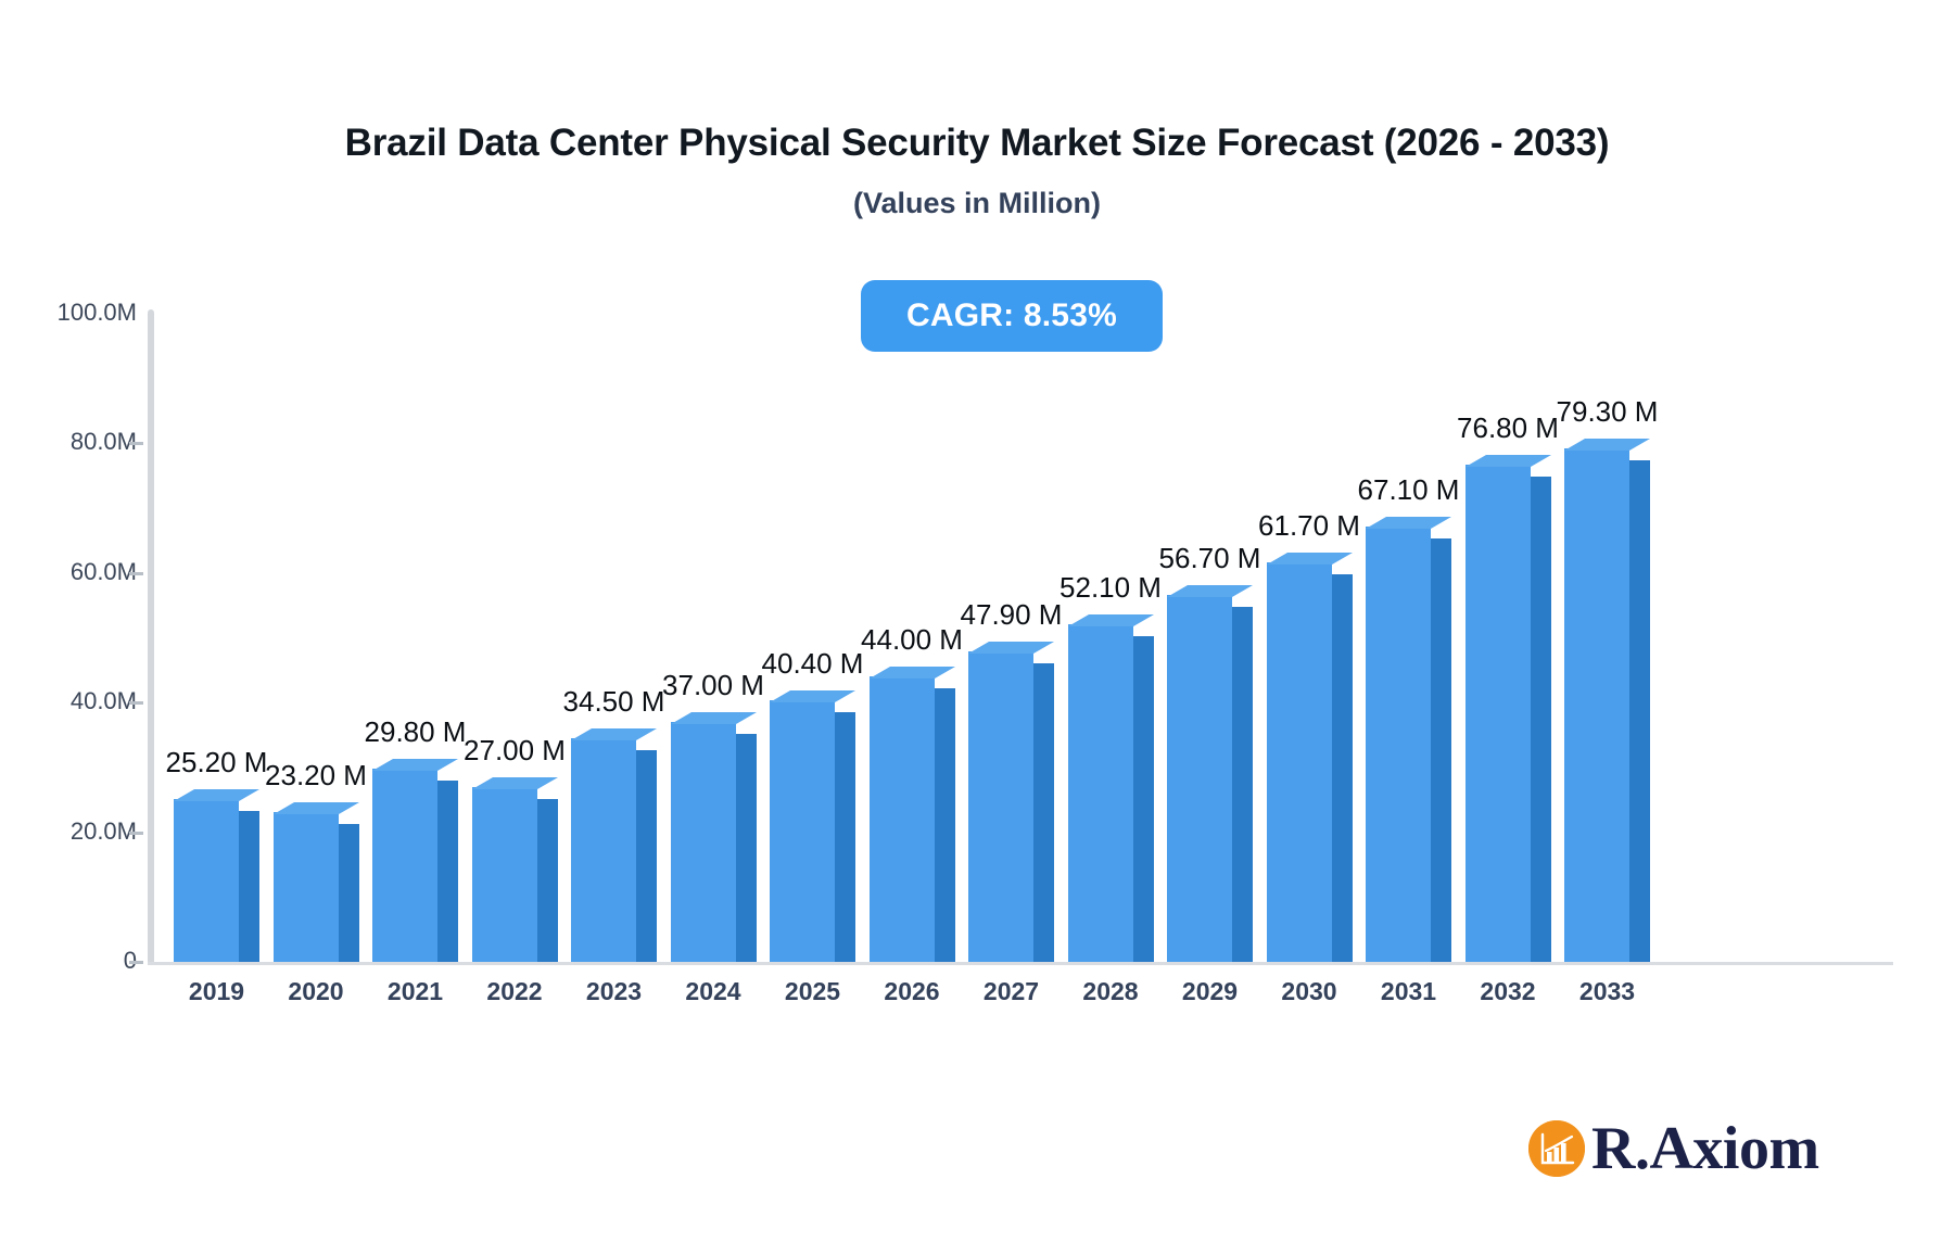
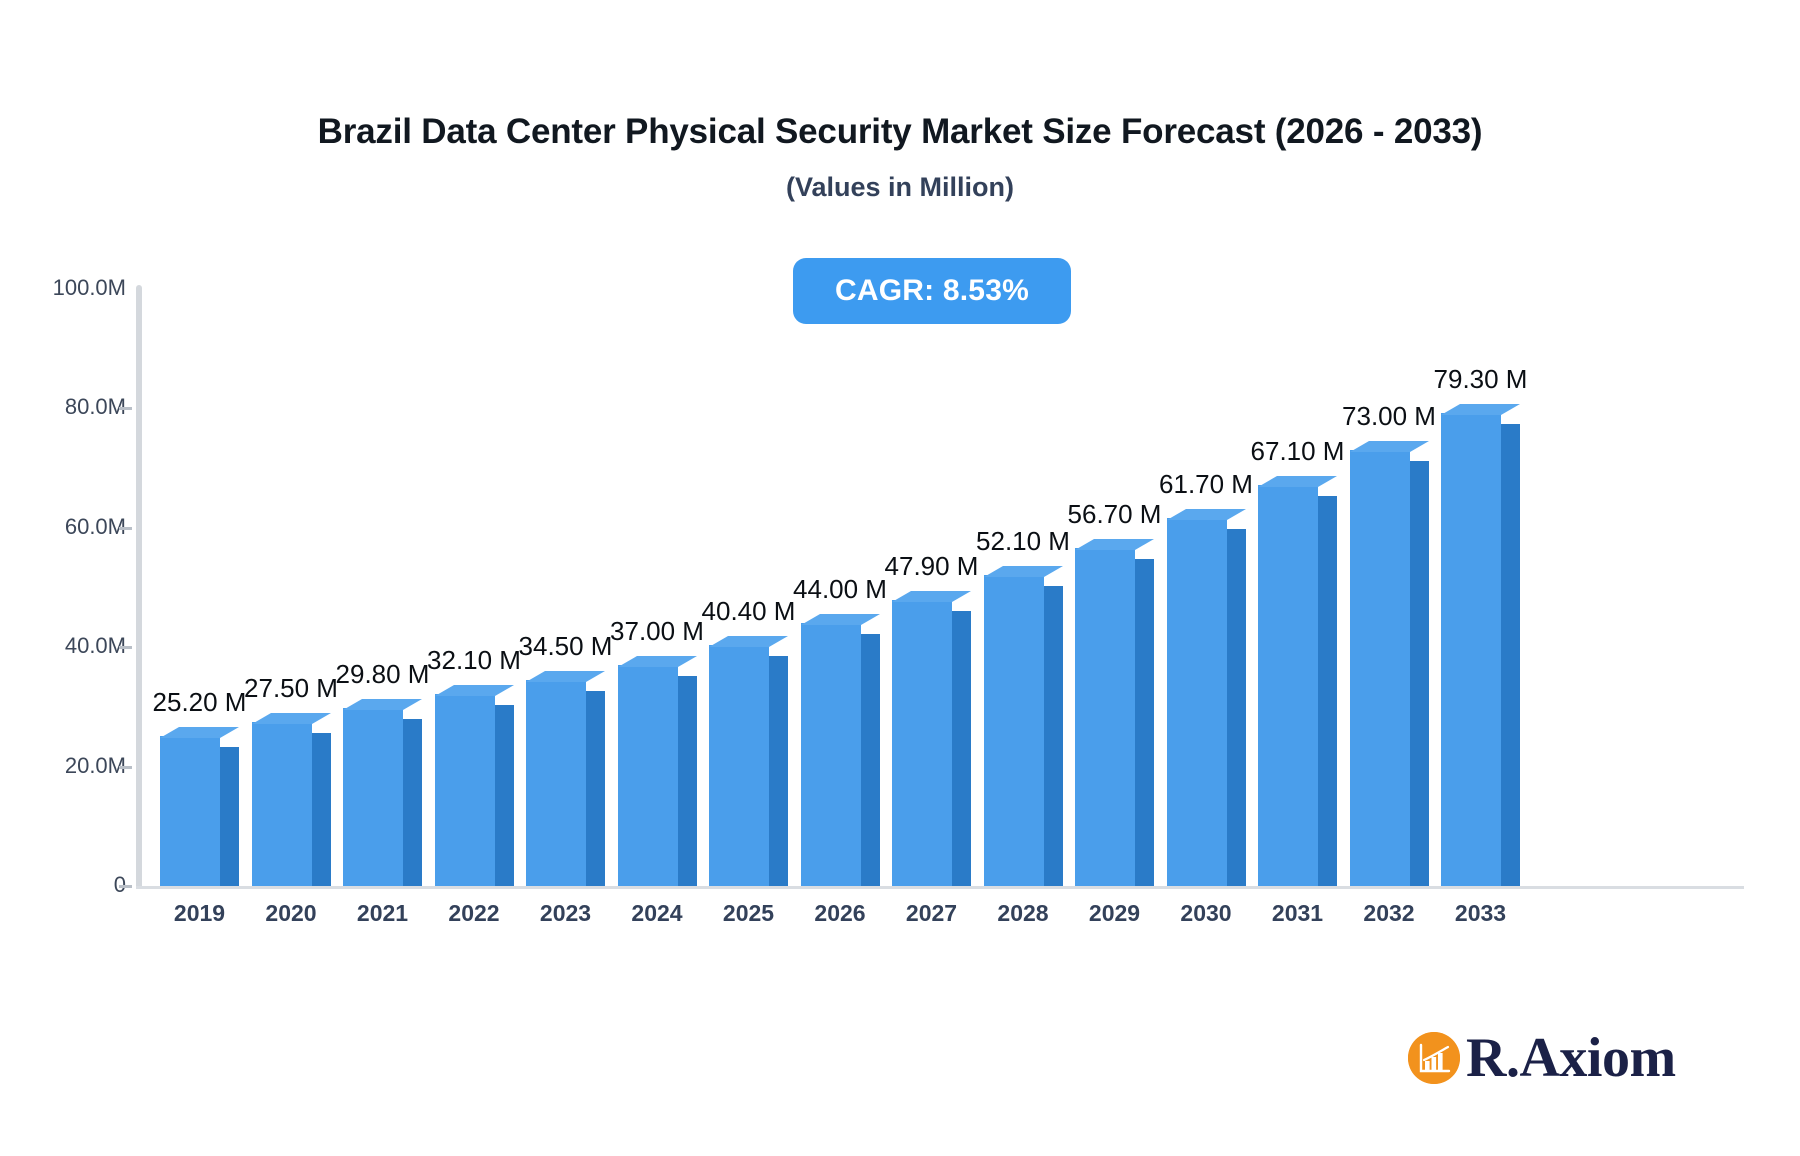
2020: 23.20 -> 27.50
2022: 27.00 -> 32.10
2032: 76.80 -> 73.00
